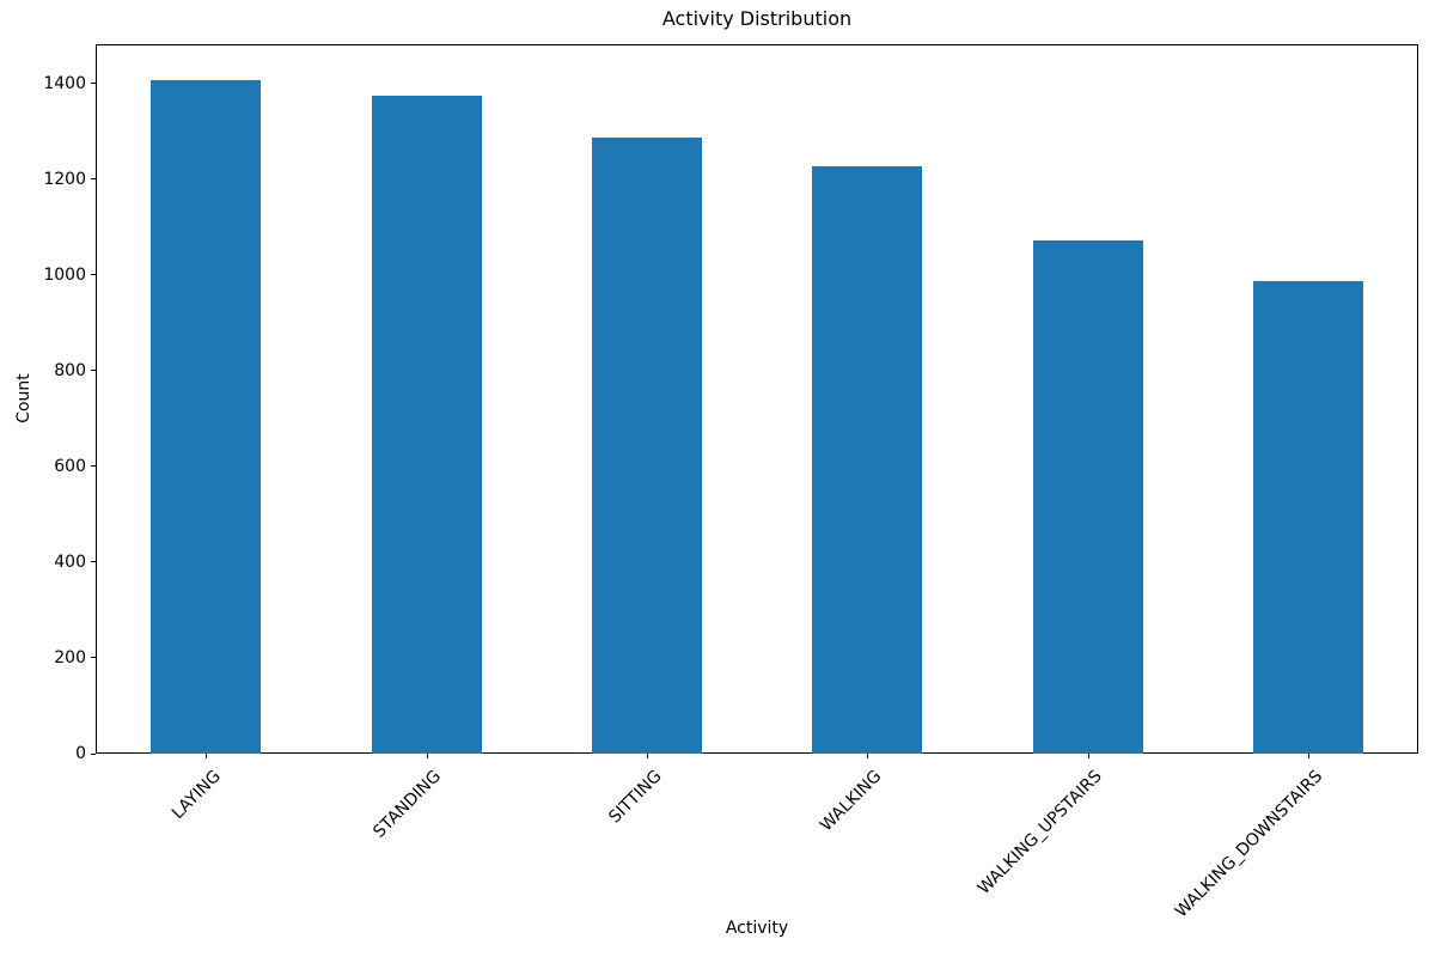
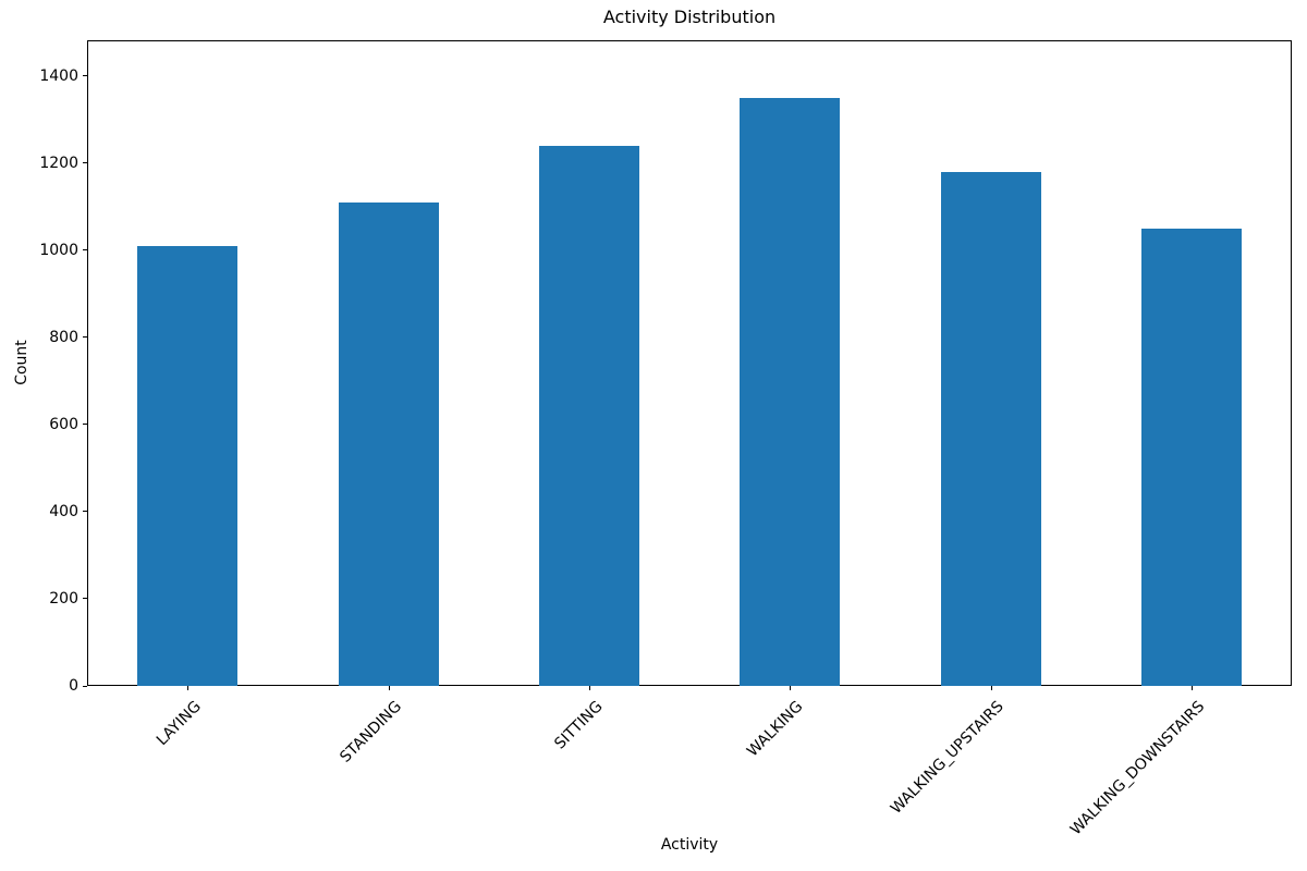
LAYING: 1410 -> 1010
STANDING: 1370 -> 1110
SITTING: 1290 -> 1240
WALKING: 1230 -> 1350
WALKING_UPSTAIRS: 1070 -> 1180
WALKING_DOWNSTAIRS: 990 -> 1050
